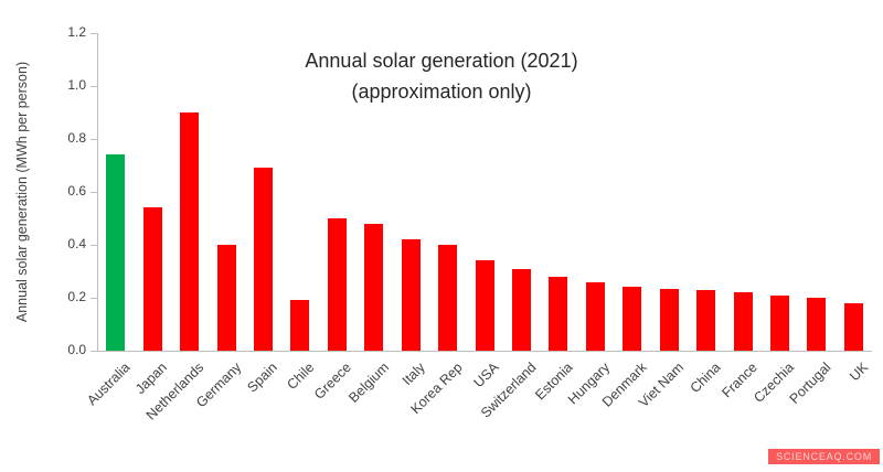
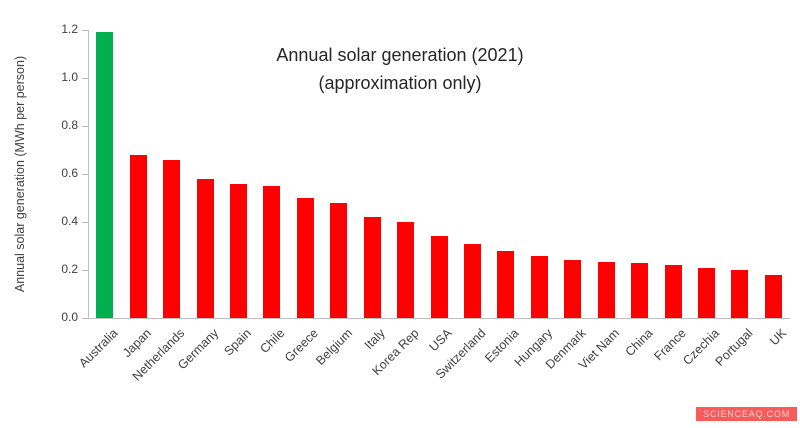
Australia: 0.74 -> 1.19
Japan: 0.54 -> 0.68
Netherlands: 0.90 -> 0.66
Germany: 0.40 -> 0.58
Spain: 0.69 -> 0.56
Chile: 0.19 -> 0.55
